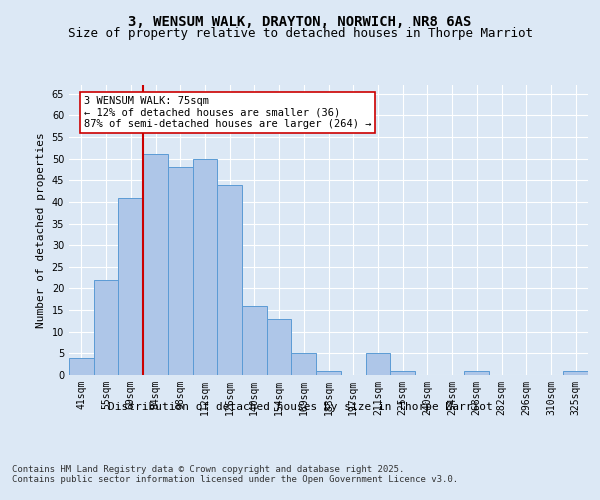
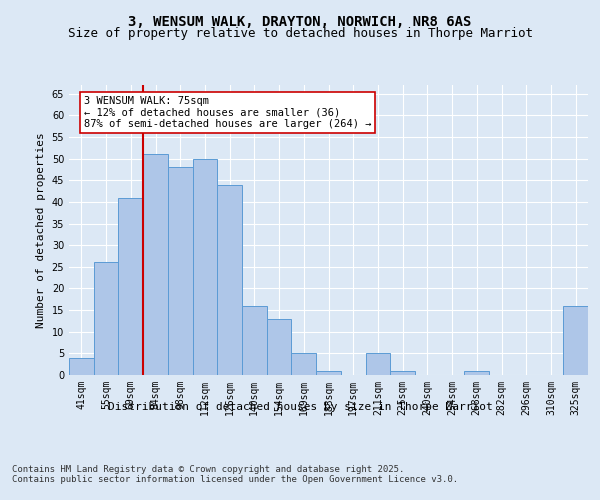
55sqm: 22 -> 26
325sqm: 1 -> 16
